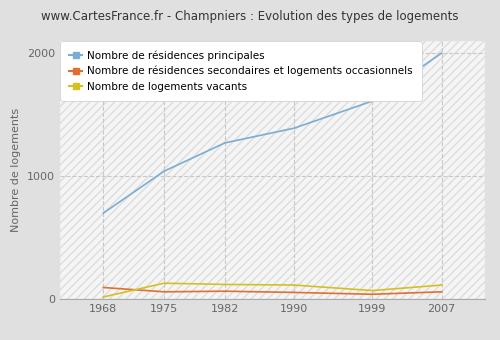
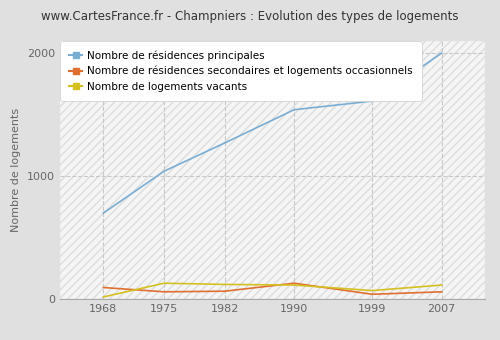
Nombre de résidences principales/1990: 1390 -> 1540
Nombre de résidences secondaires et logements occasionnels/1990: 60 -> 130
